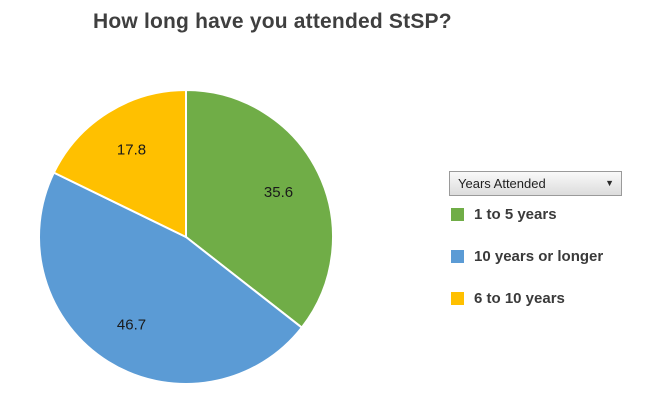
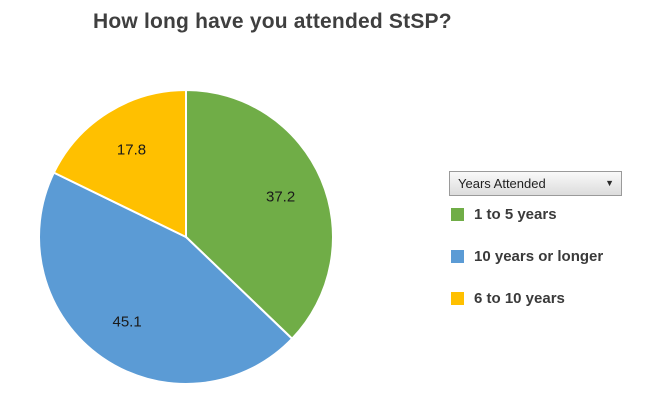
1 to 5 years: 35.6 -> 37.2
10 years or longer: 46.7 -> 45.1
